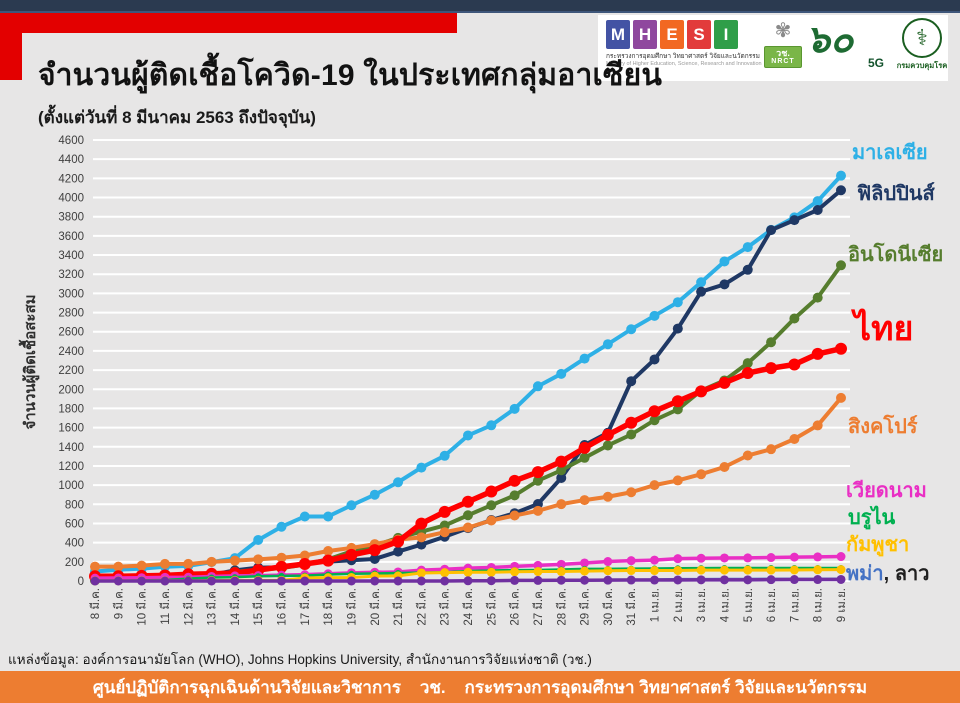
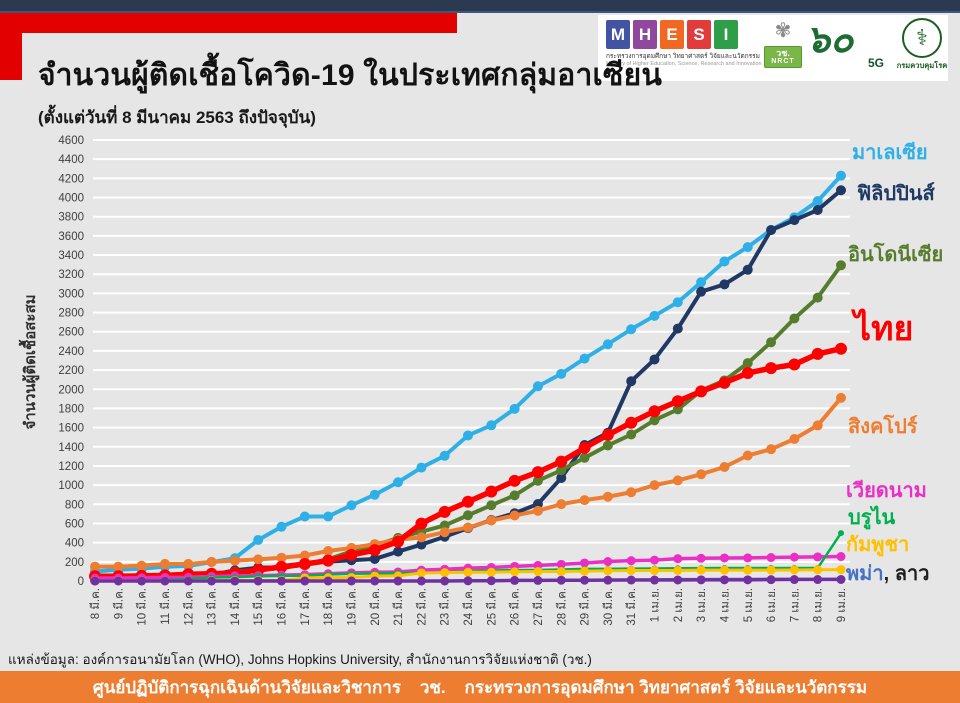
บรูไน/9 เม.ย.: 100 -> 500
